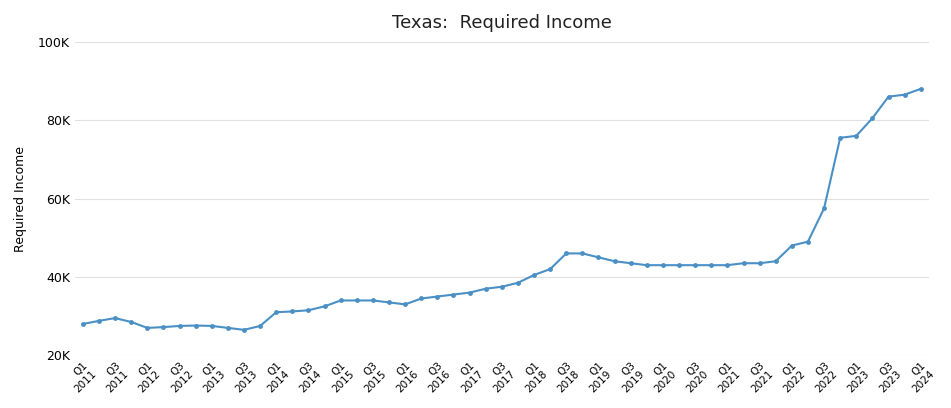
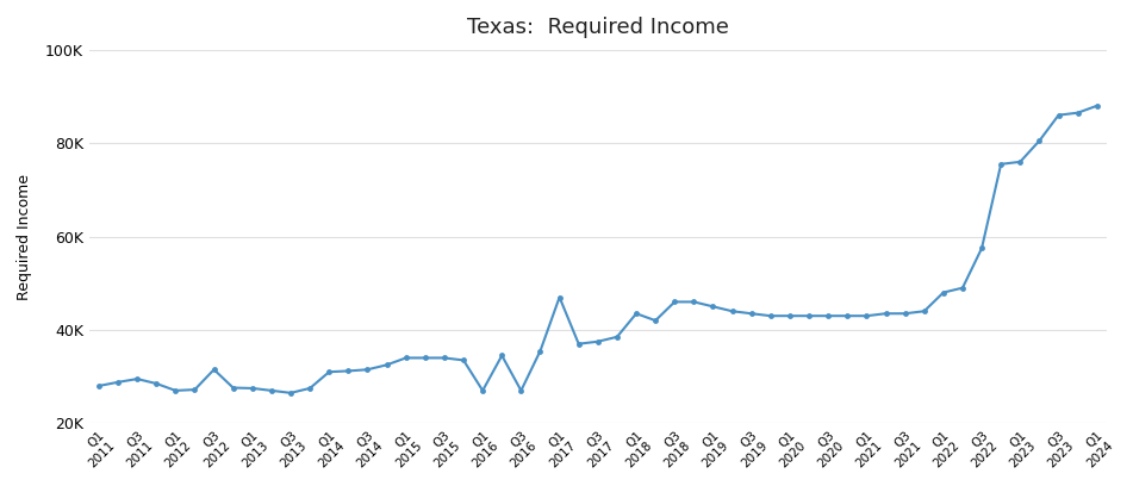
Q3 2012: 27.5K -> 31.5K
Q1 2016: 33.0K -> 27.0K
Q3 2016: 35.0K -> 27.0K
Q1 2017: 36.0K -> 47.0K
Q1 2018: 40.5K -> 43.5K
